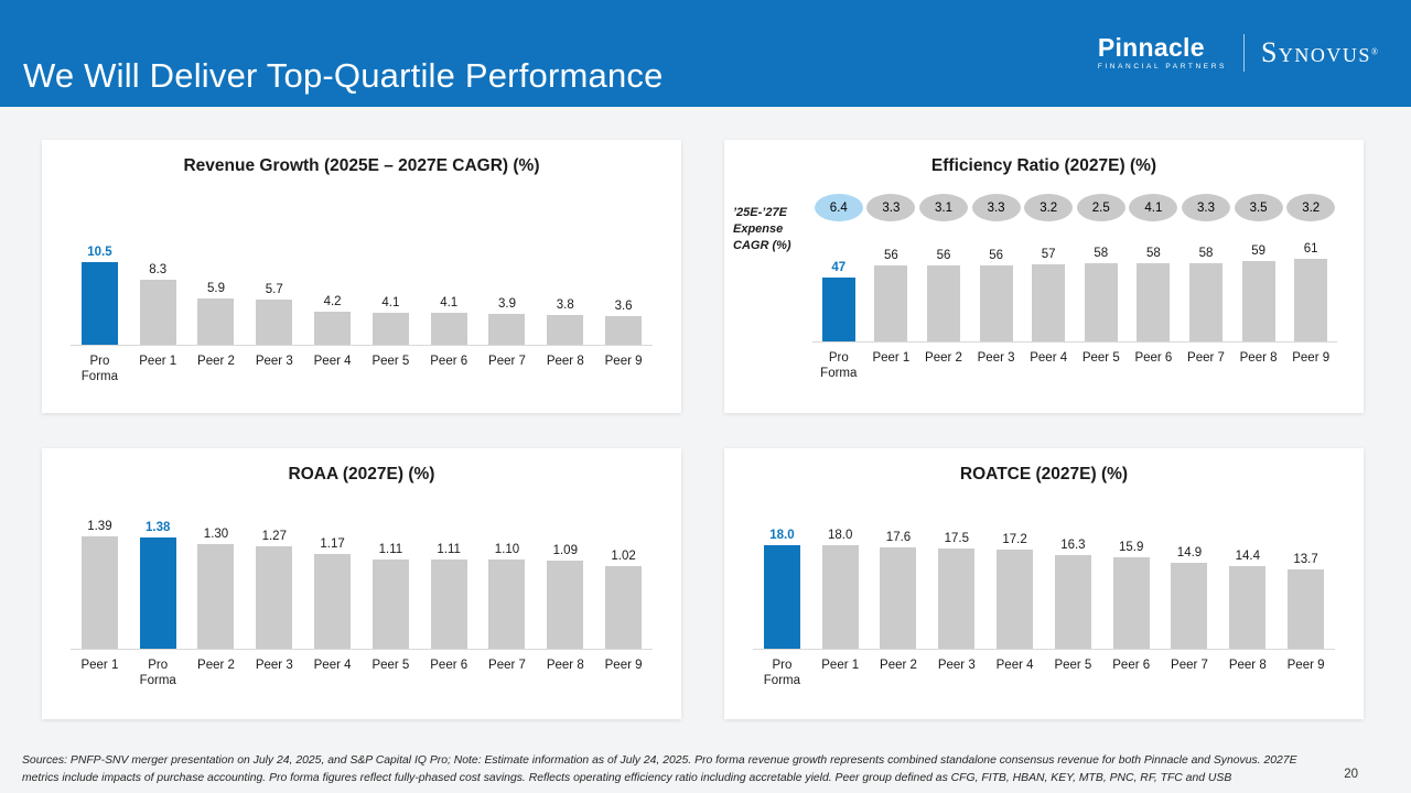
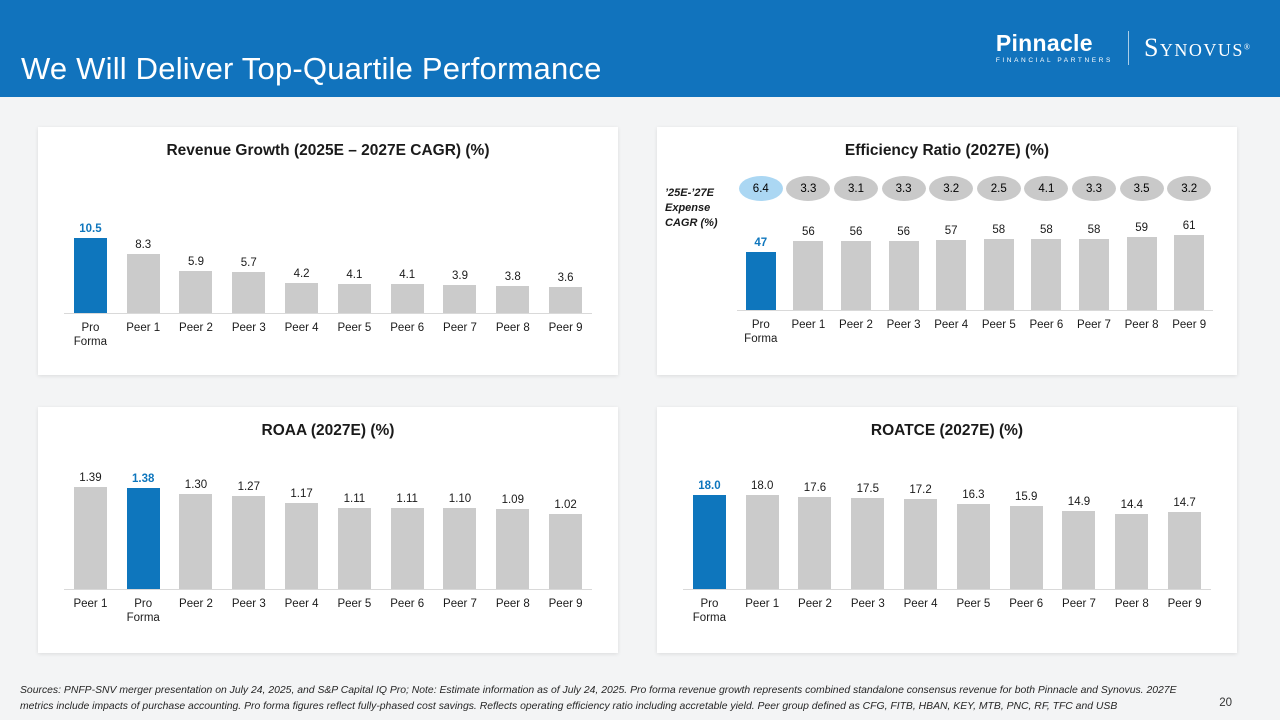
ROATCE (2027E) (%)/Peer 9: 13.7 -> 14.7
